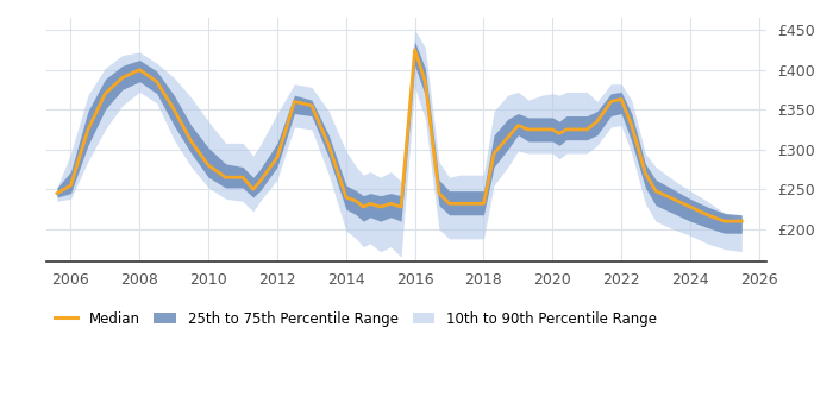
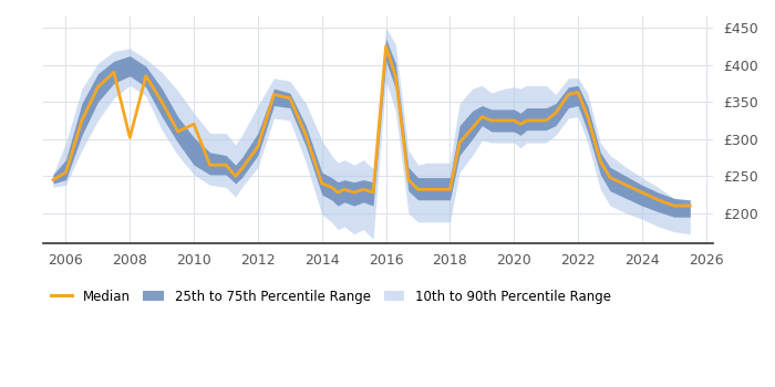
Median/2008: £400 -> £302
Median/2010: £280 -> £320
